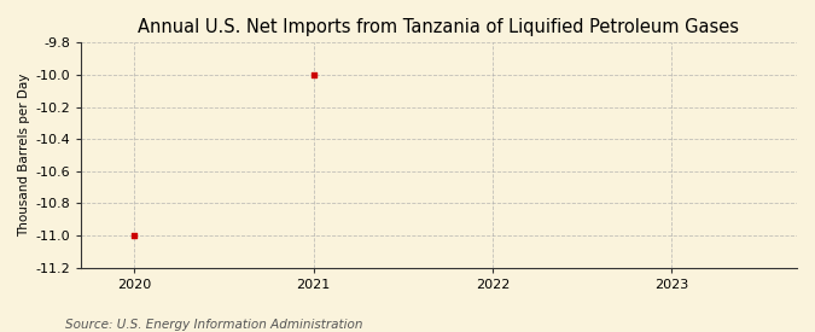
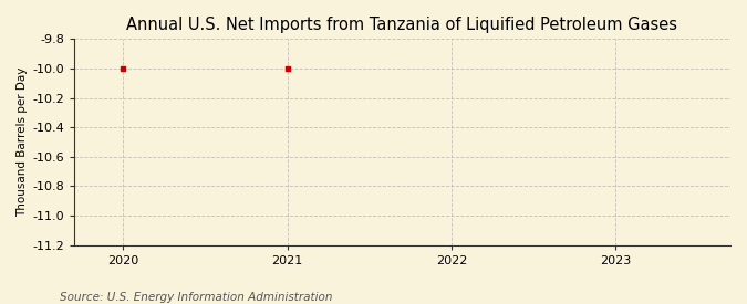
2020: -11 -> -10
